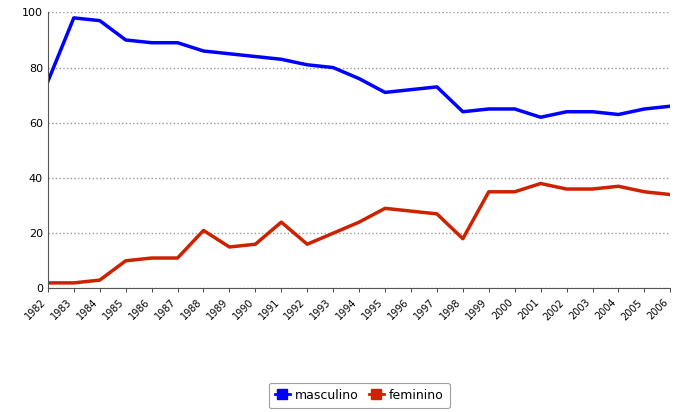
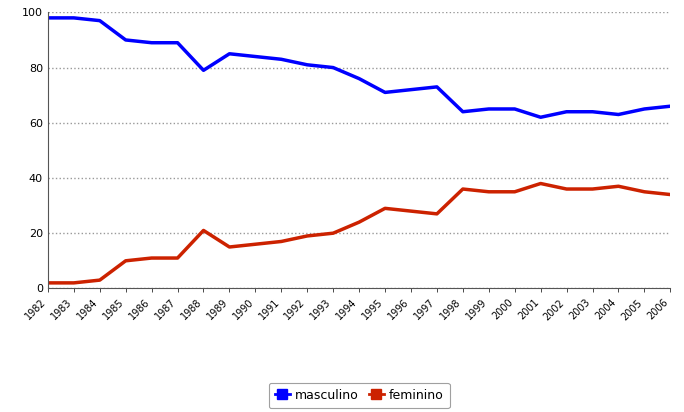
masculino/1982: 75 -> 98
masculino/1988: 86 -> 79
feminino/1991: 24 -> 17
feminino/1992: 16 -> 19
feminino/1998: 18 -> 36
